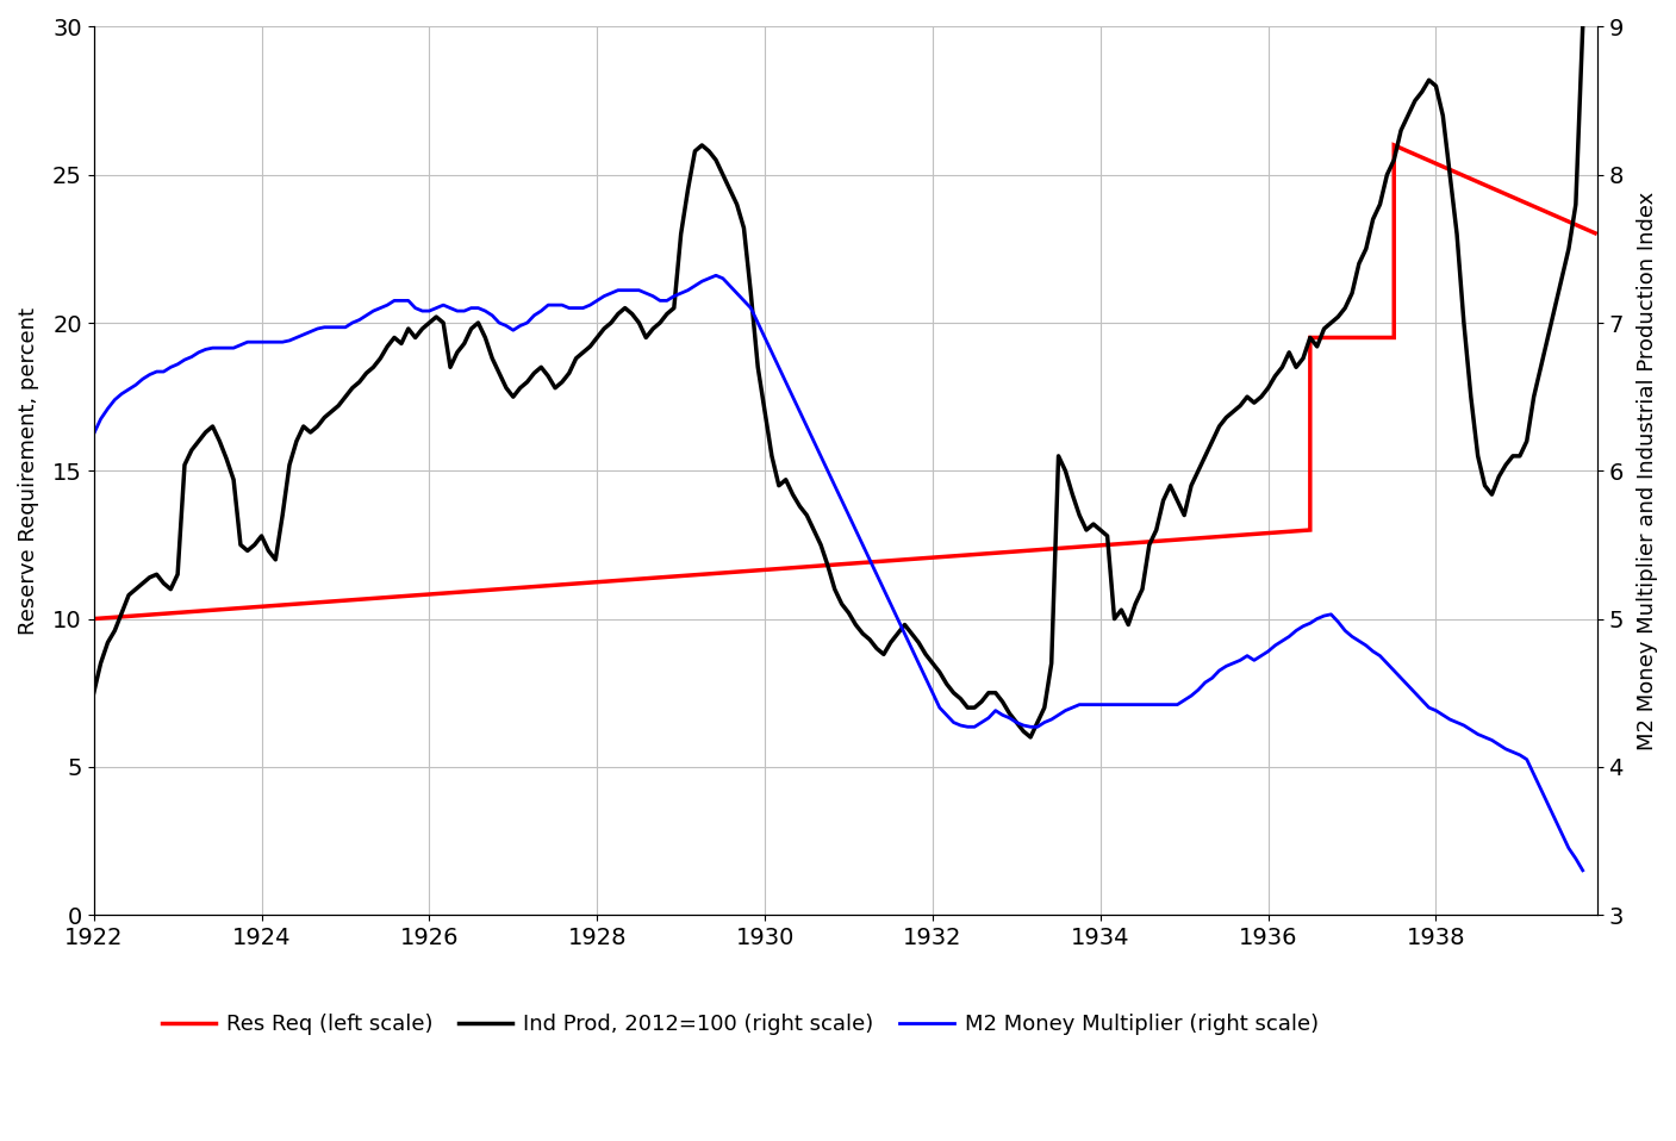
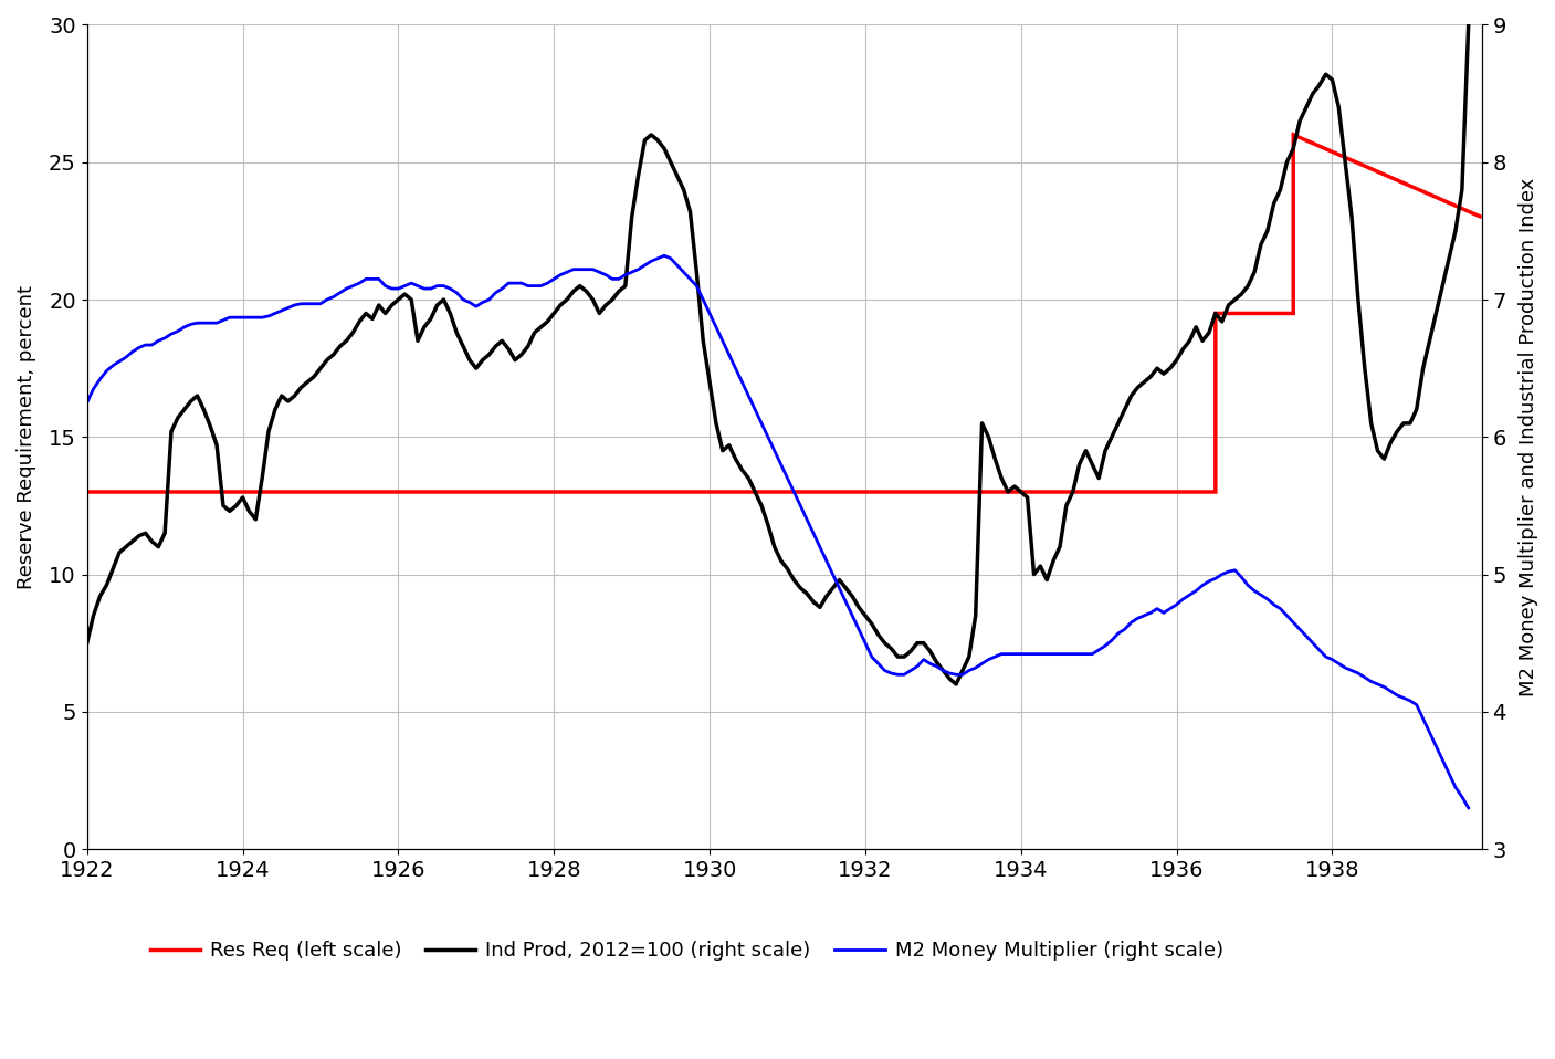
Res Req (left scale)/1922: 10.0 -> 13.0
